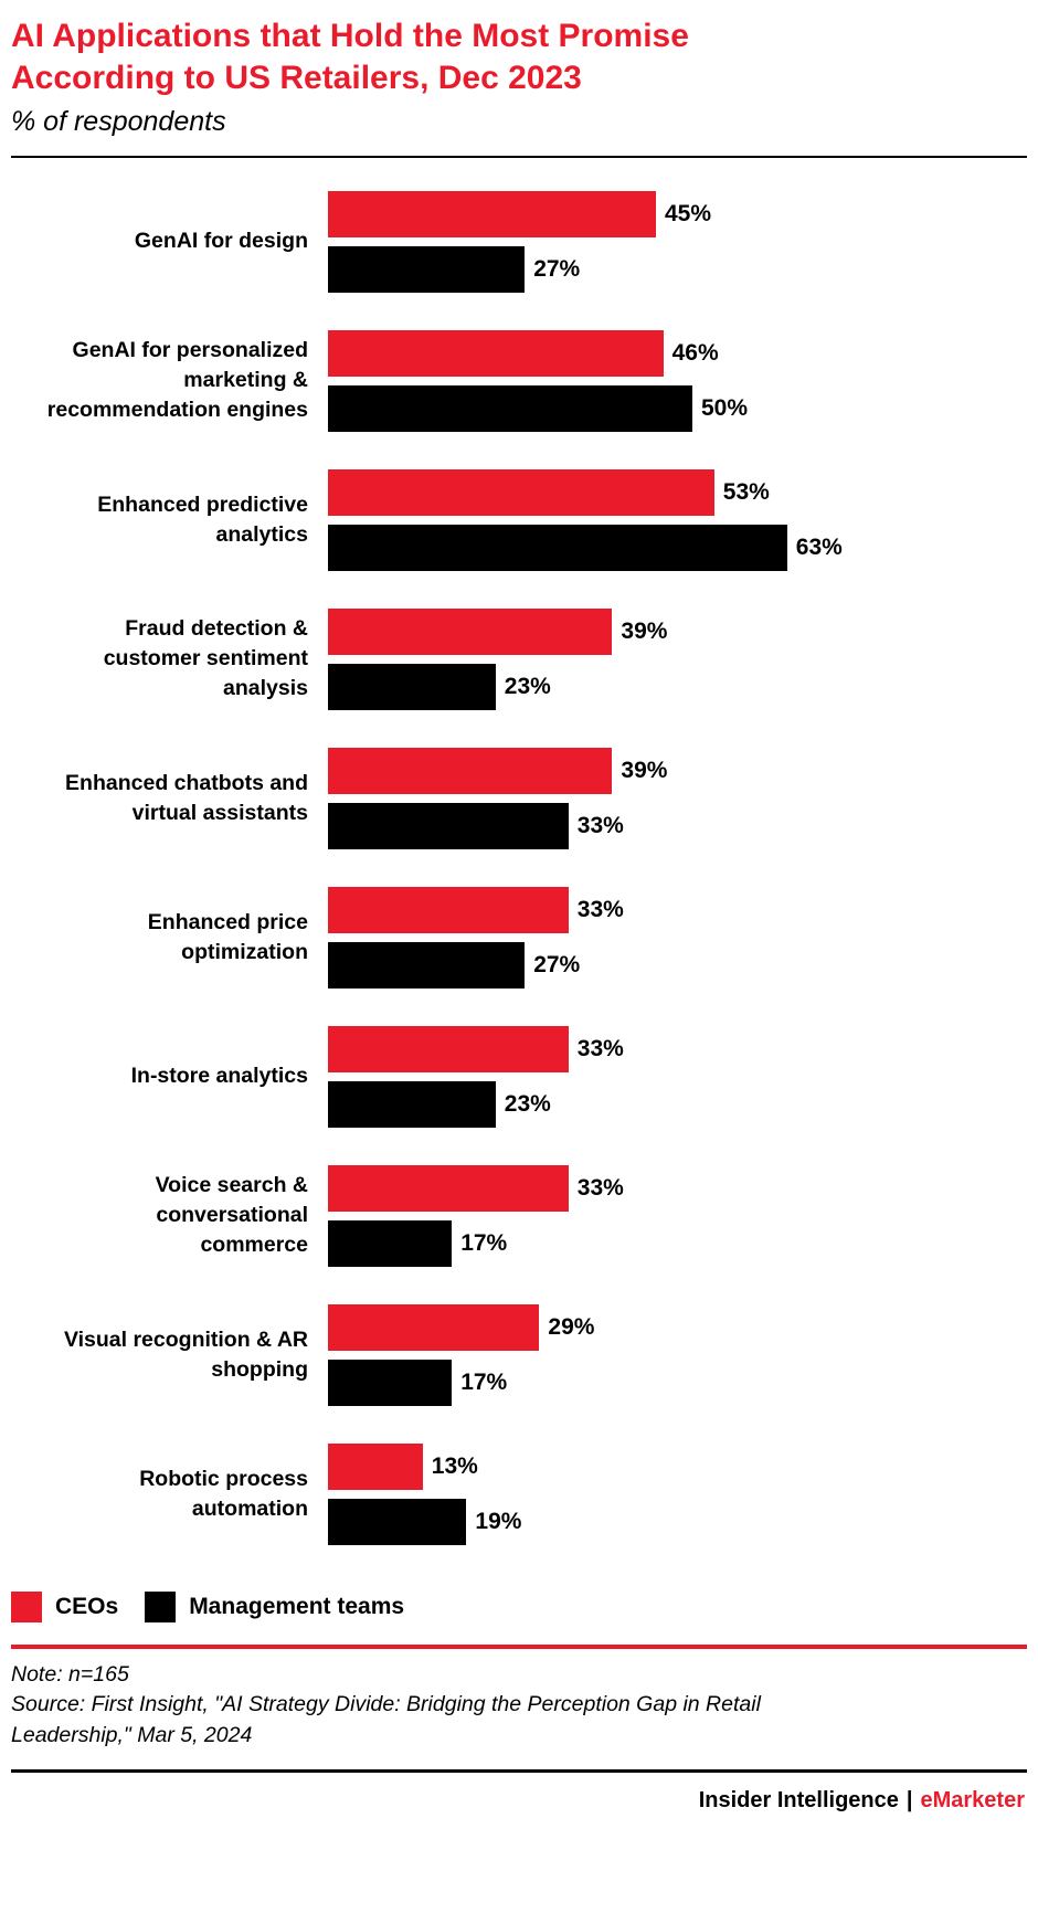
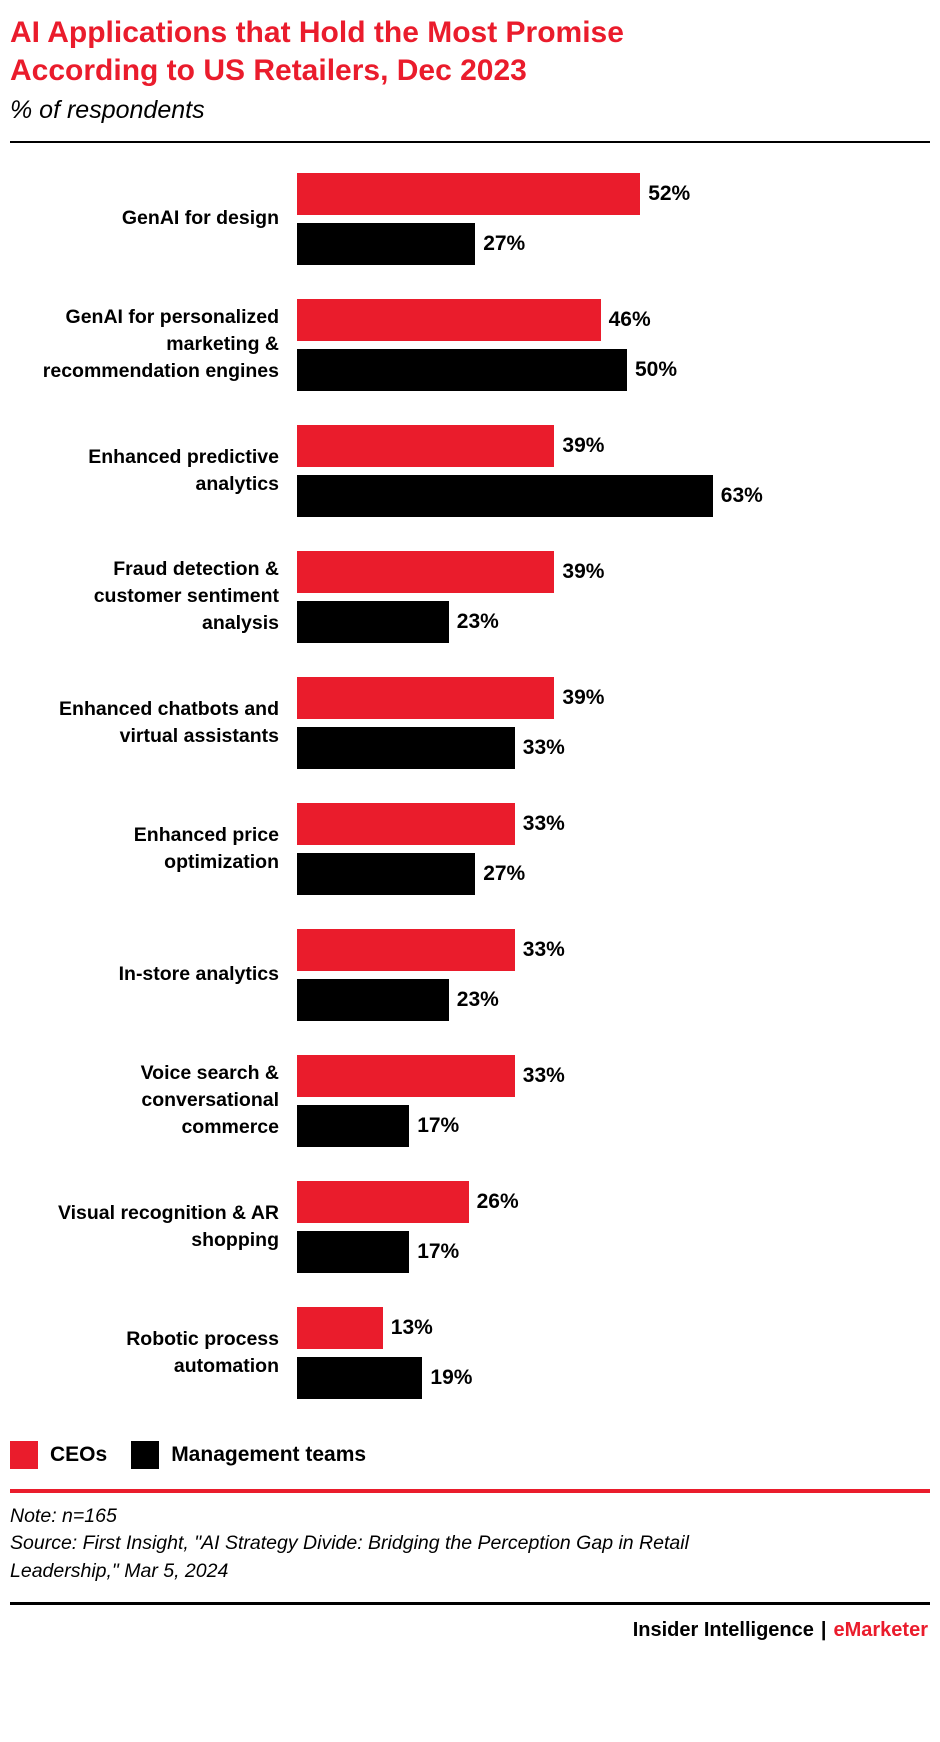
CEOs/GenAI for design: 45% -> 52%
CEOs/Enhanced predictive analytics: 53% -> 39%
CEOs/Visual recognition & AR shopping: 29% -> 26%
